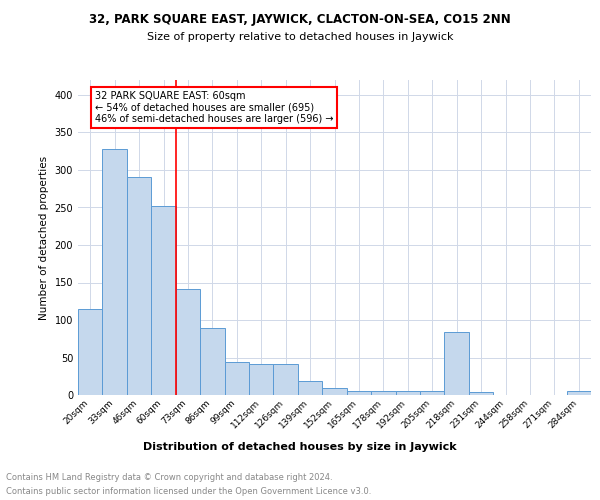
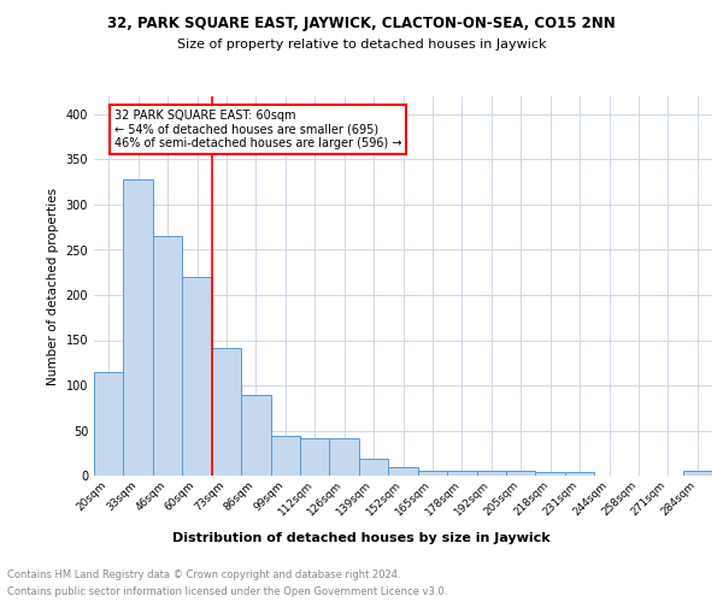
46sqm: 290 -> 265
60sqm: 252 -> 220
218sqm: 84 -> 4
